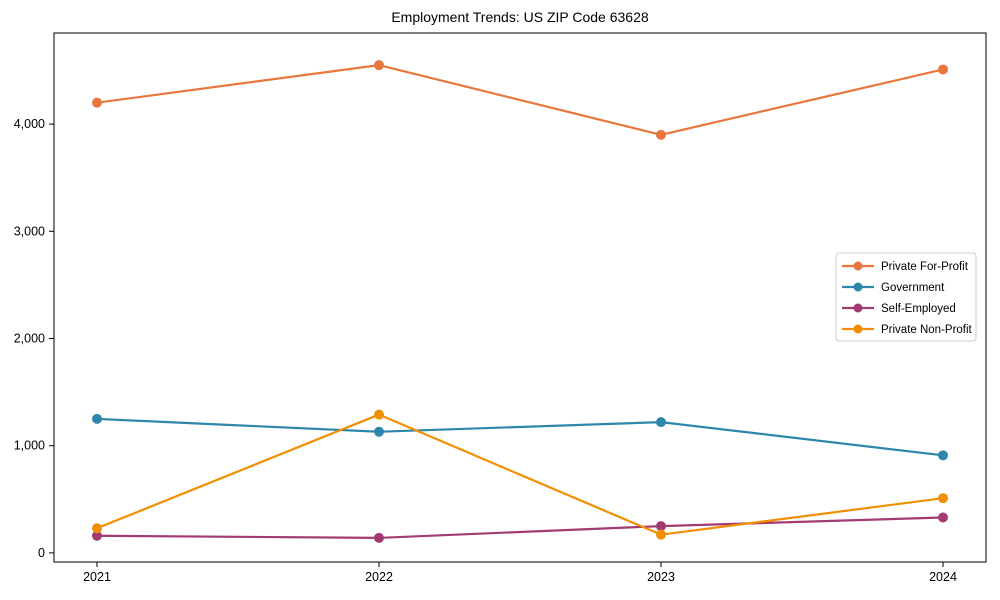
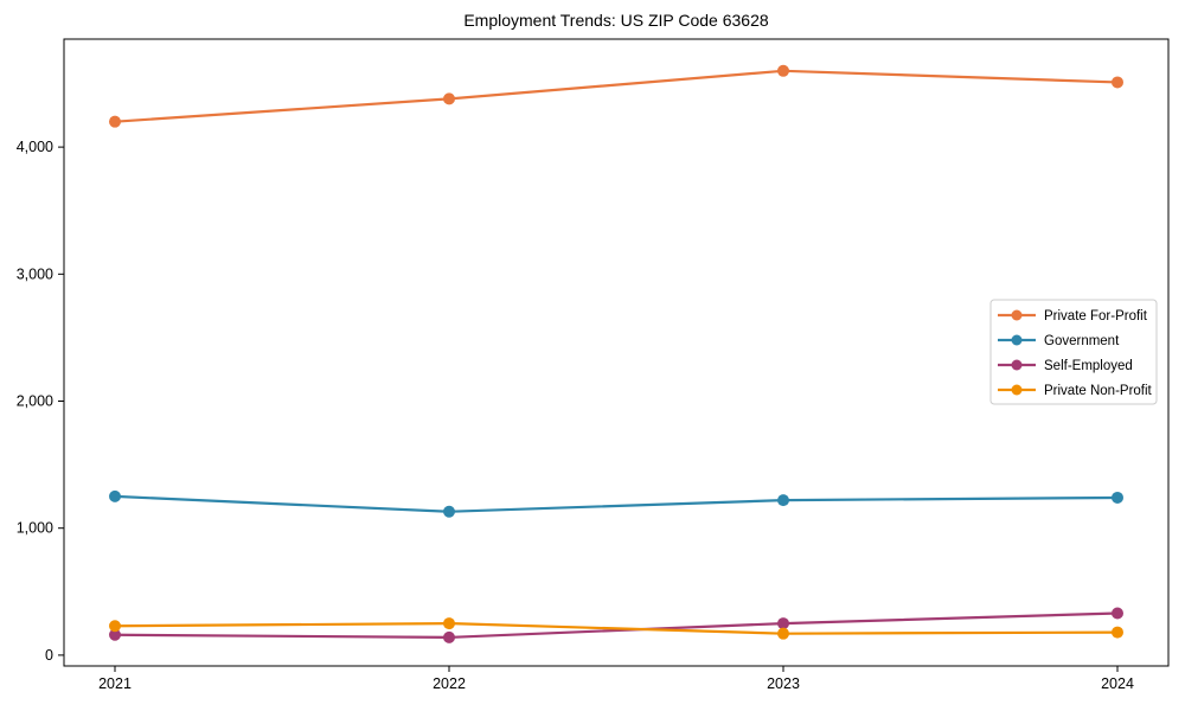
Private For-Profit/2022: 4550 -> 4380
Private Non-Profit/2022: 1290 -> 250
Private For-Profit/2023: 3900 -> 4600
Government/2024: 910 -> 1240
Private Non-Profit/2024: 510 -> 180
